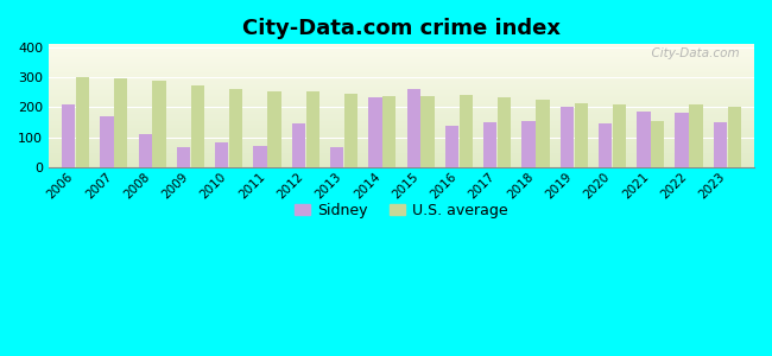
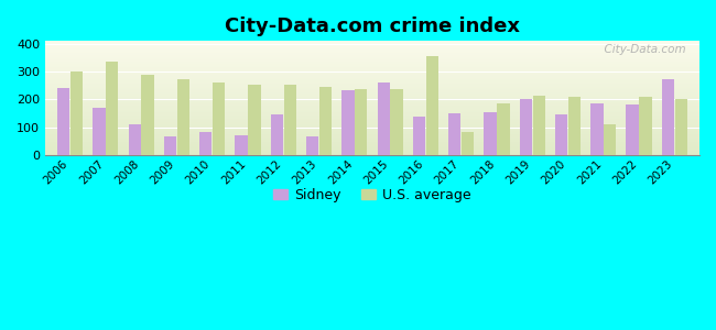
Sidney/2006: 208 -> 240
U.S. average/2007: 297 -> 335
U.S. average/2016: 242 -> 355
U.S. average/2017: 233 -> 85
U.S. average/2018: 225 -> 185
U.S. average/2021: 153 -> 110
Sidney/2023: 150 -> 275
